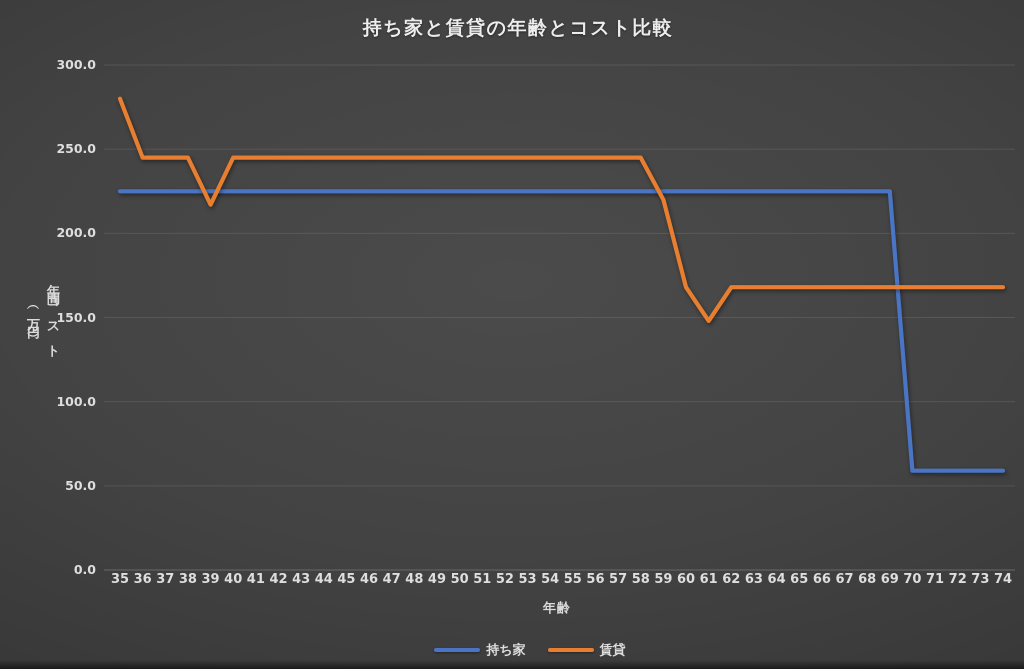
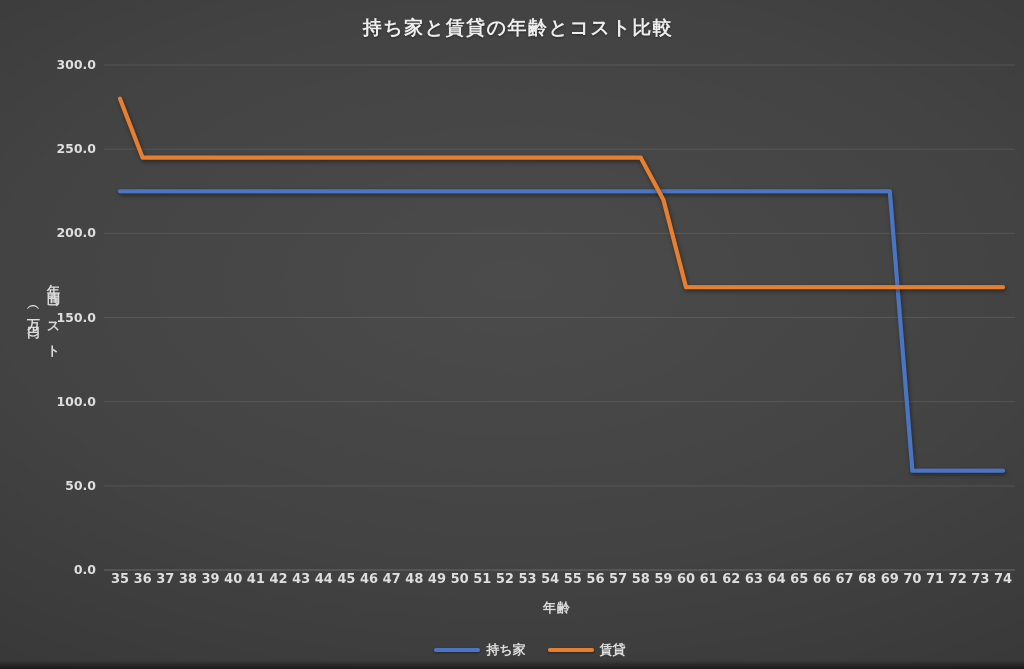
賃貸/39: 217 -> 245
賃貸/61: 148 -> 168
